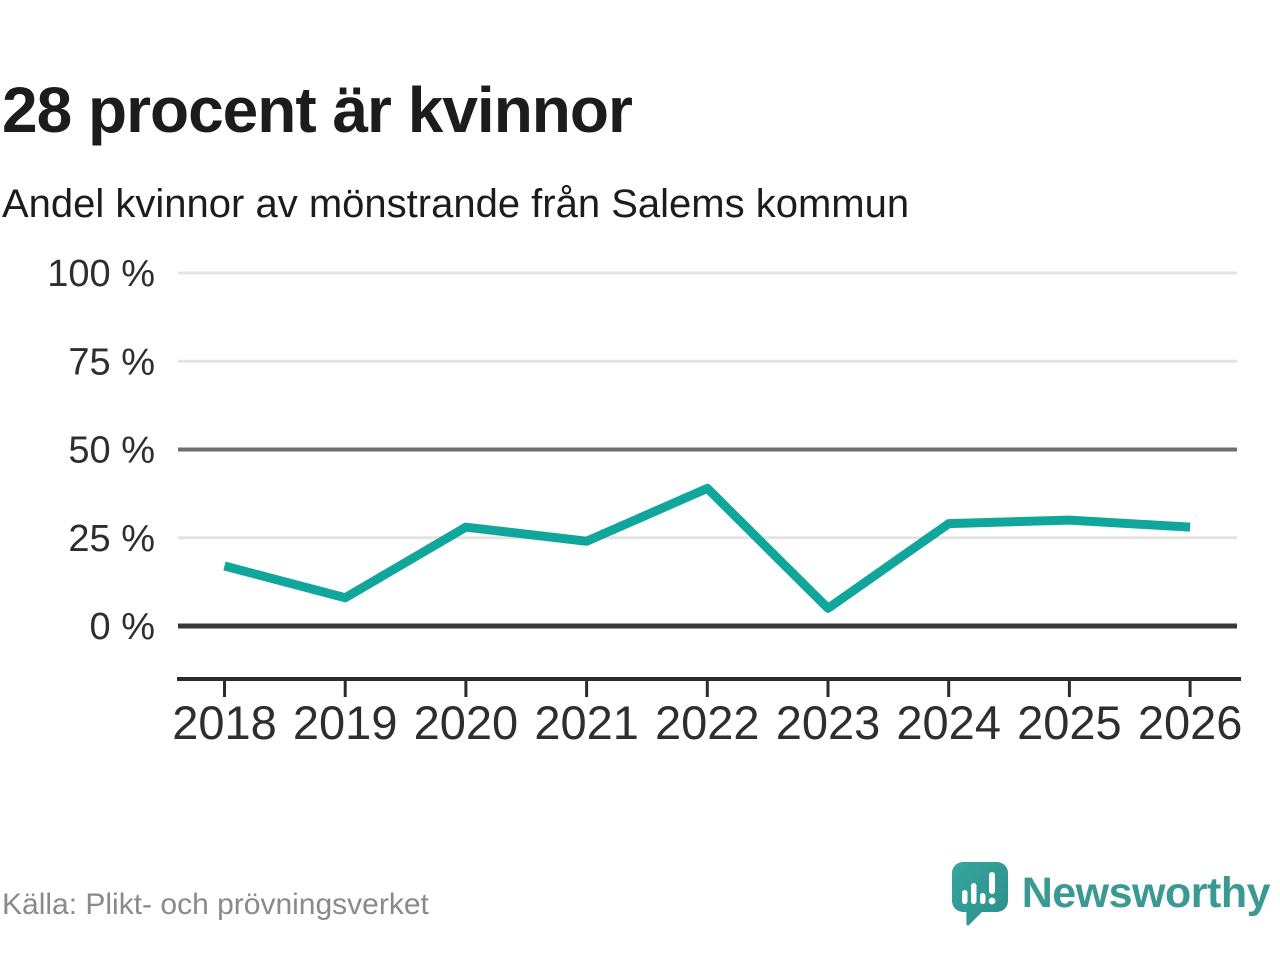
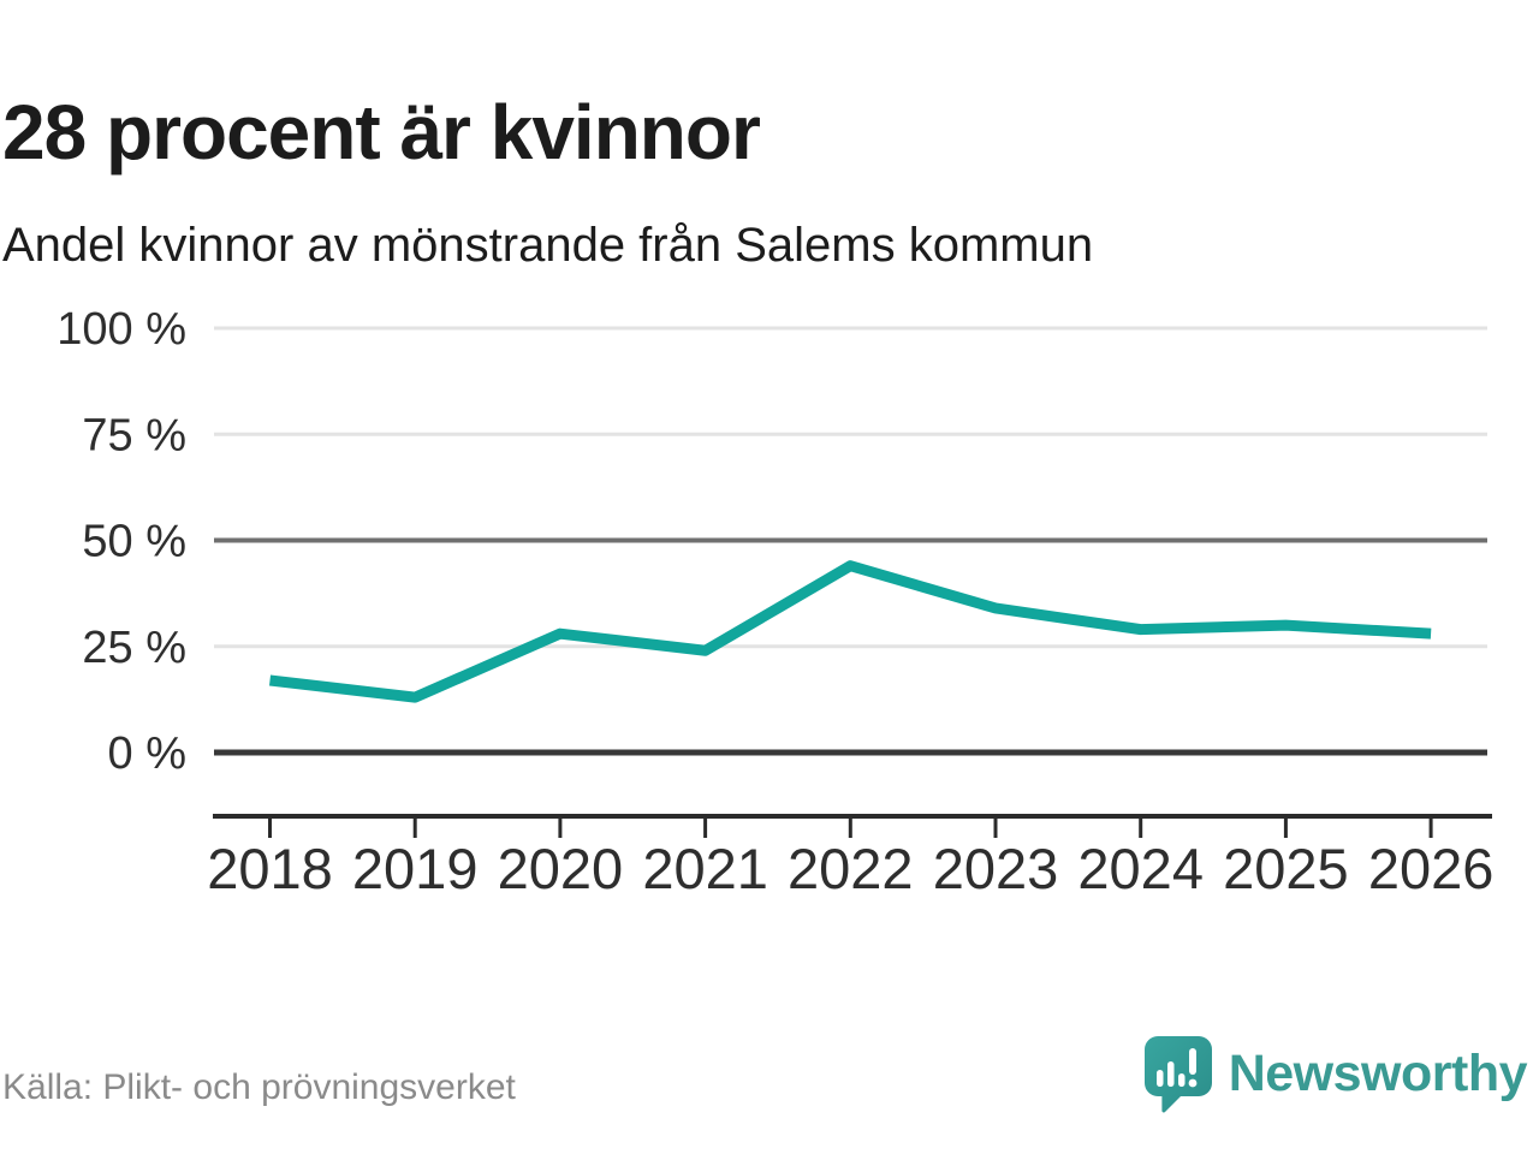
2019: 8% -> 13%
2022: 39% -> 44%
2023: 5% -> 34%
